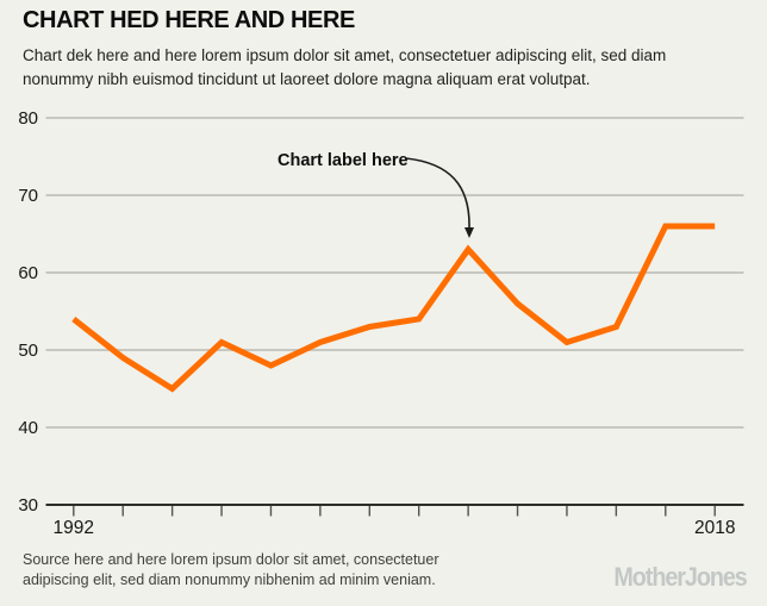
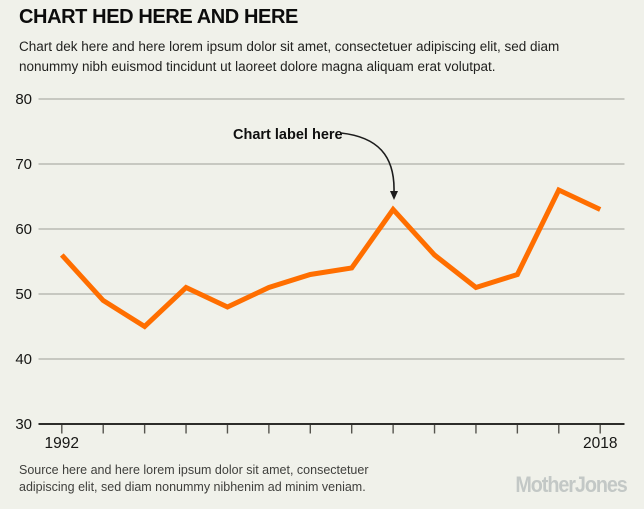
1992: 54 -> 56
2018: 66 -> 63
